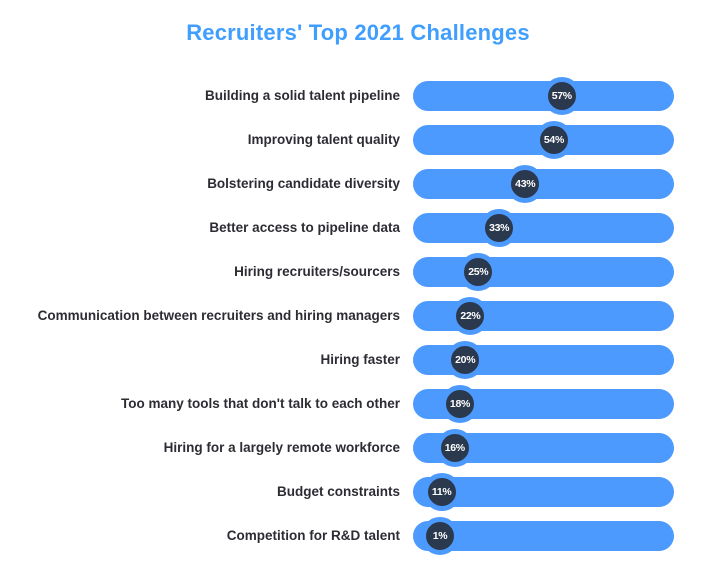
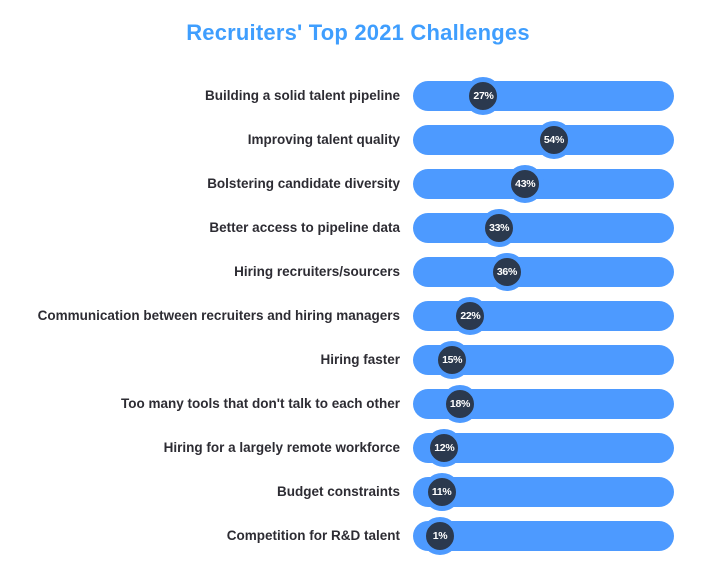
Building a solid talent pipeline: 57% -> 27%
Hiring recruiters/sourcers: 25% -> 36%
Hiring faster: 20% -> 15%
Hiring for a largely remote workforce: 16% -> 12%
